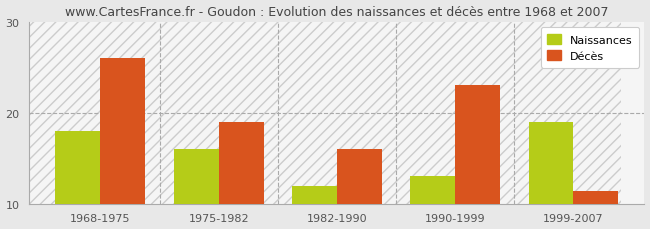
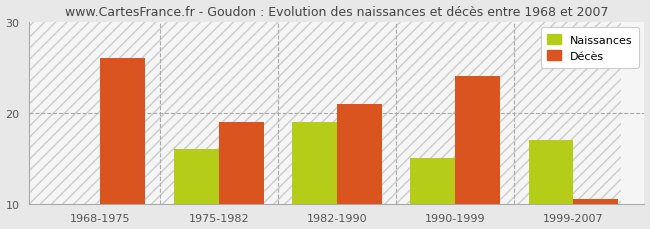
Naissances/1968-1975: 18 -> 10
Naissances/1982-1990: 12 -> 19
Décès/1982-1990: 16.0 -> 21.0
Naissances/1990-1999: 13 -> 15
Décès/1990-1999: 23.0 -> 24.0
Naissances/1999-2007: 19 -> 17
Décès/1999-2007: 11.4 -> 10.5
